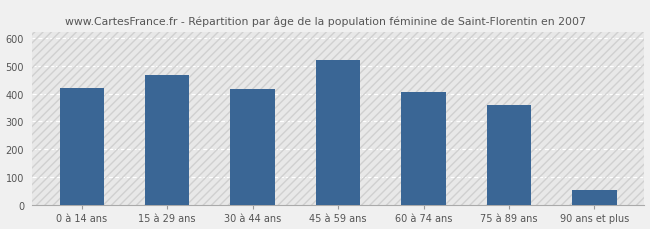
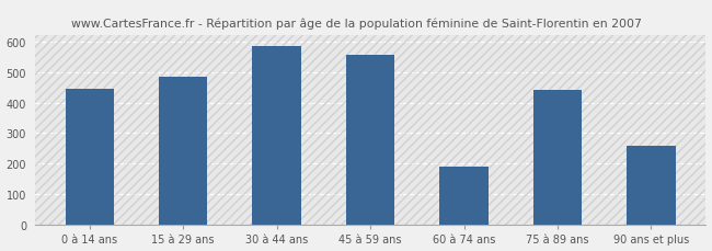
0 à 14 ans: 420 -> 445
15 à 29 ans: 465 -> 485
30 à 44 ans: 418 -> 585
45 à 59 ans: 520 -> 555
60 à 74 ans: 407 -> 190
75 à 89 ans: 358 -> 440
90 ans et plus: 55 -> 260
